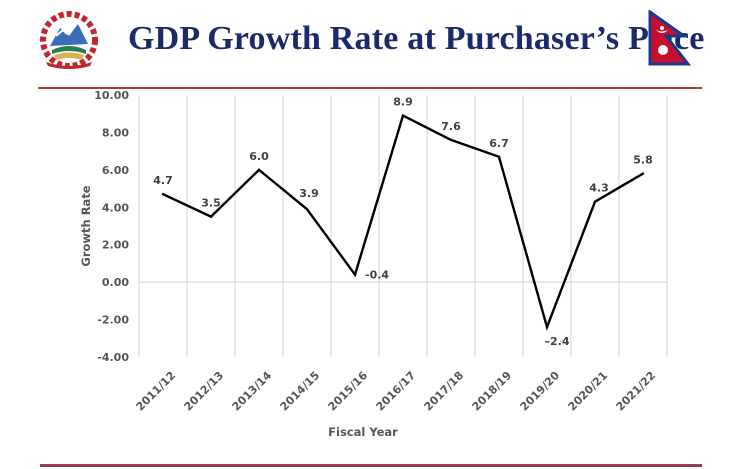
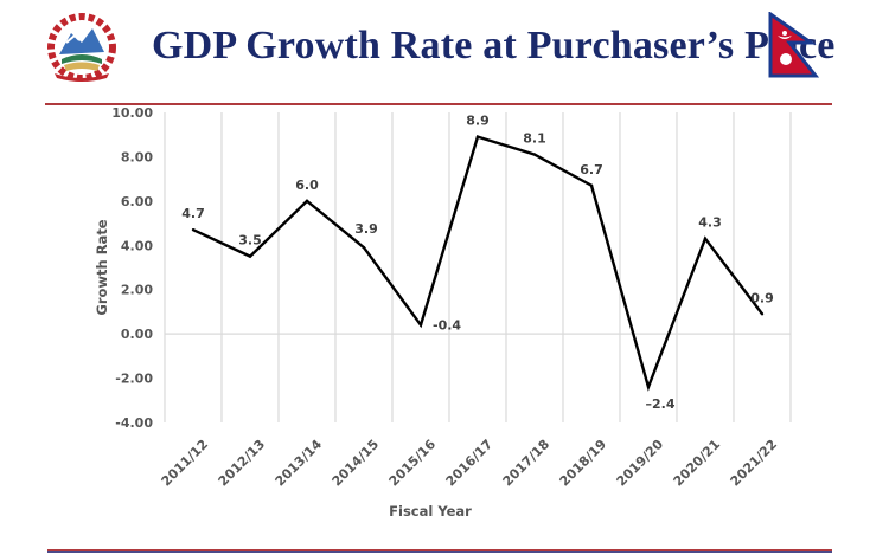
2017/18: 7.6 -> 8.1
2021/22: 5.8 -> 0.9
